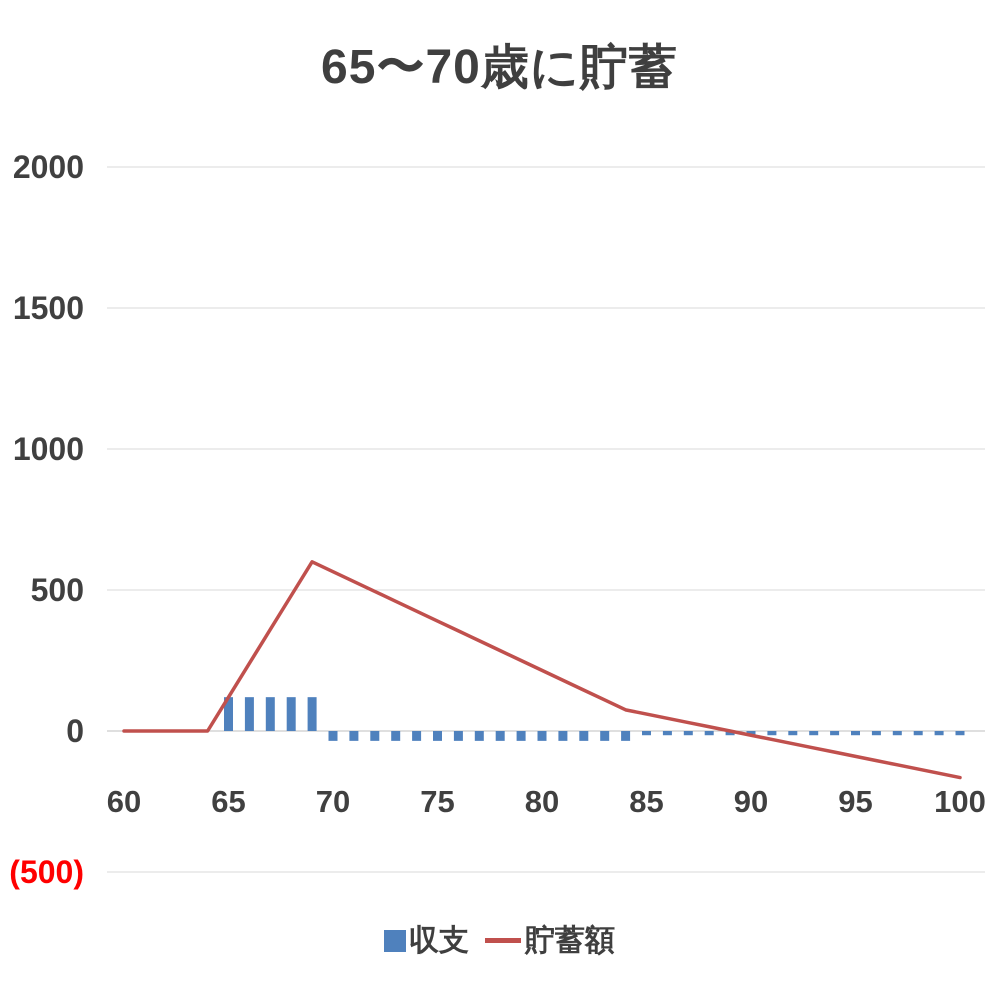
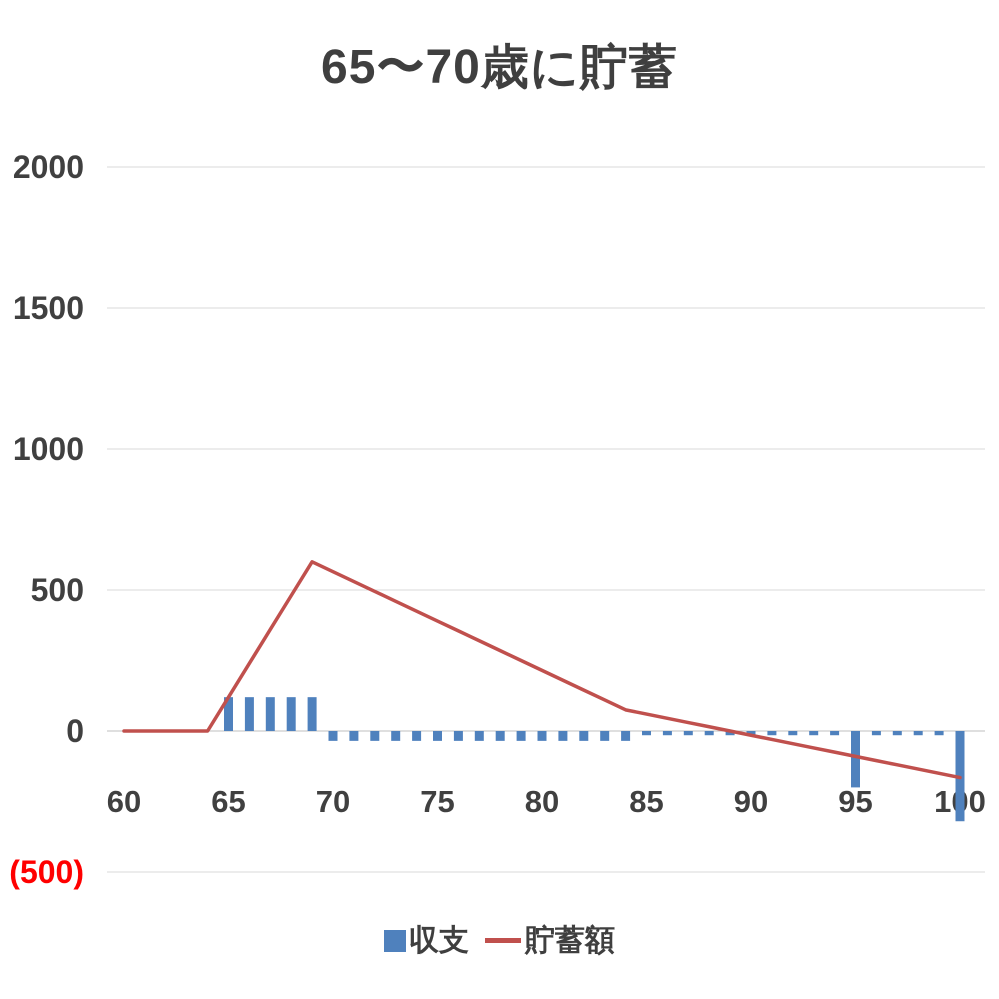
収支/95: -20 -> -200
収支/100: -20 -> -320
